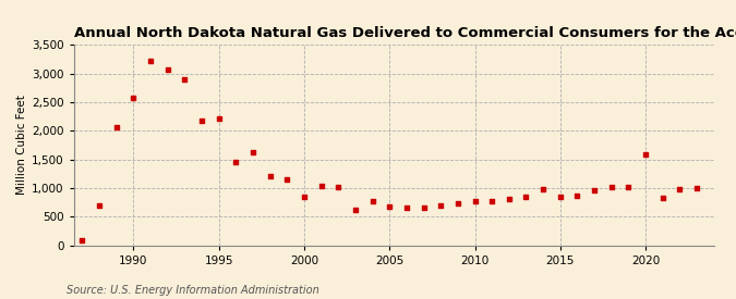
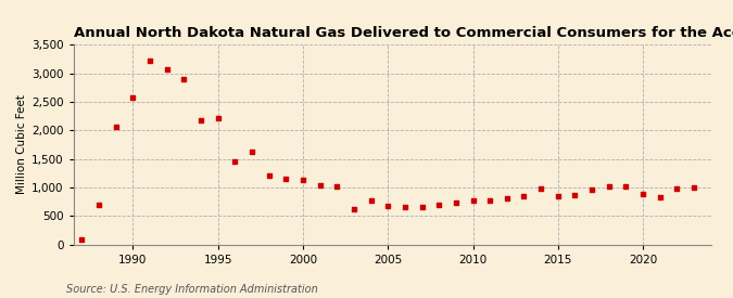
2000: 840 -> 1,130
2020: 1,580 -> 880
